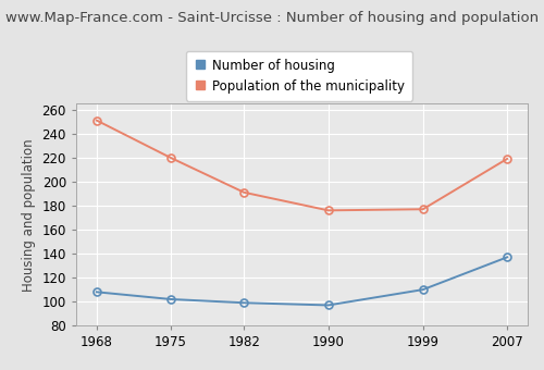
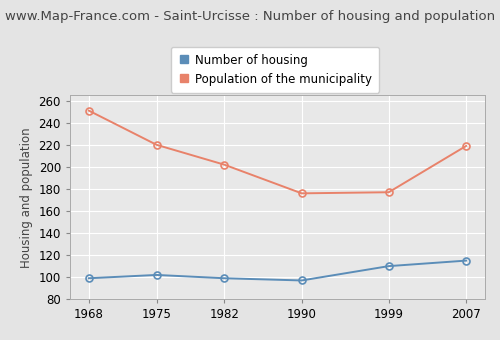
Number of housing/1968: 108 -> 99
Population of the municipality/1982: 191 -> 202
Number of housing/2007: 137 -> 115
